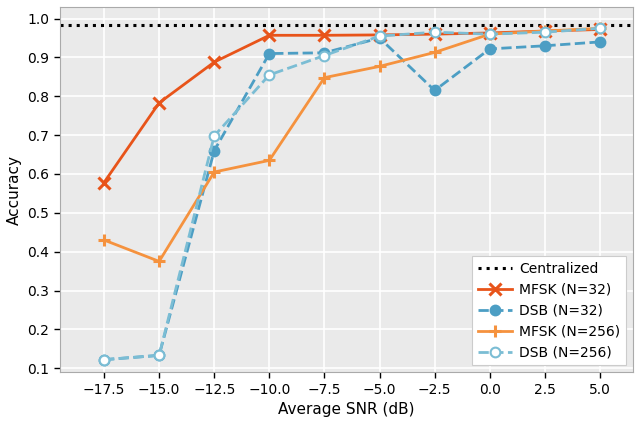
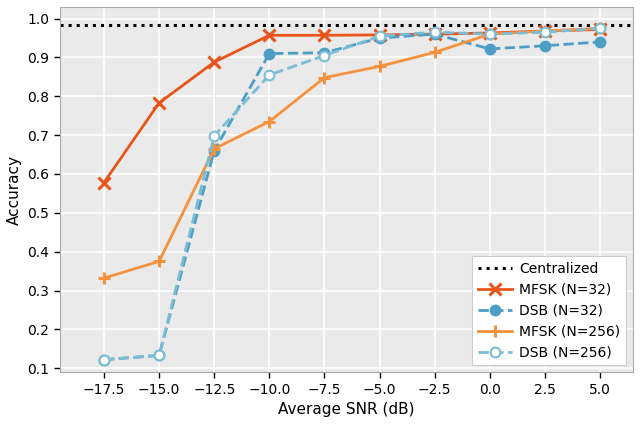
MFSK (N=256)/−17.5: 0.430 -> 0.332
MFSK (N=256)/−12.5: 0.605 -> 0.665
MFSK (N=256)/−10.0: 0.635 -> 0.735
DSB (N=32)/−2.5: 0.815 -> 0.960
